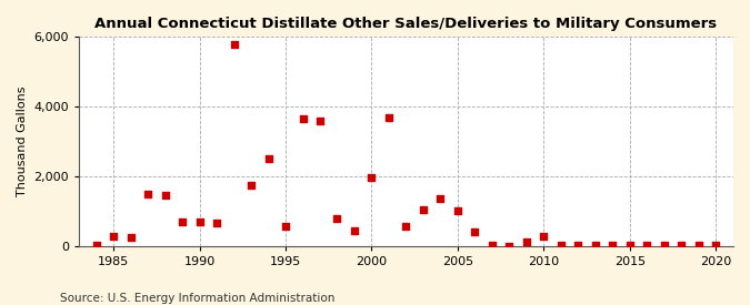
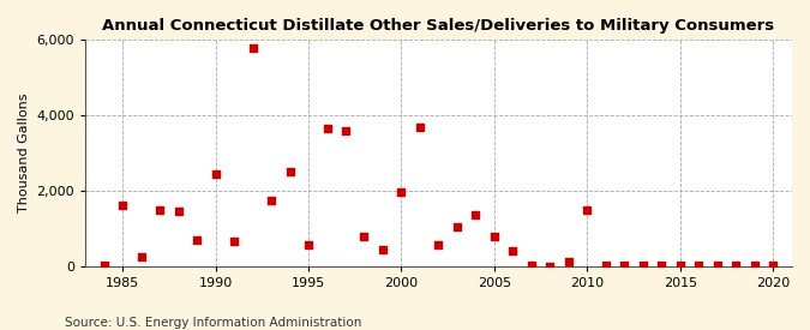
1985: 270 -> 1,600
1990: 680 -> 2,450
2005: 1,000 -> 800
2010: 280 -> 1,500
